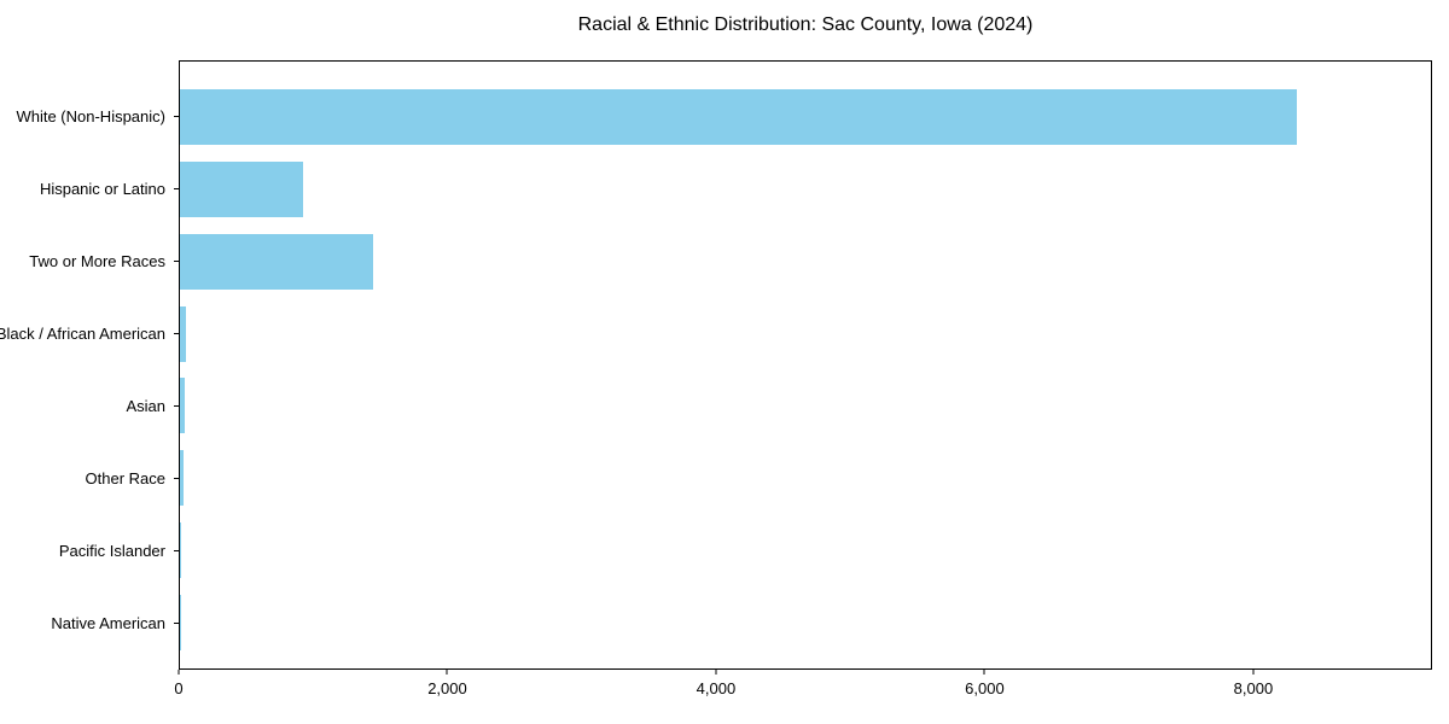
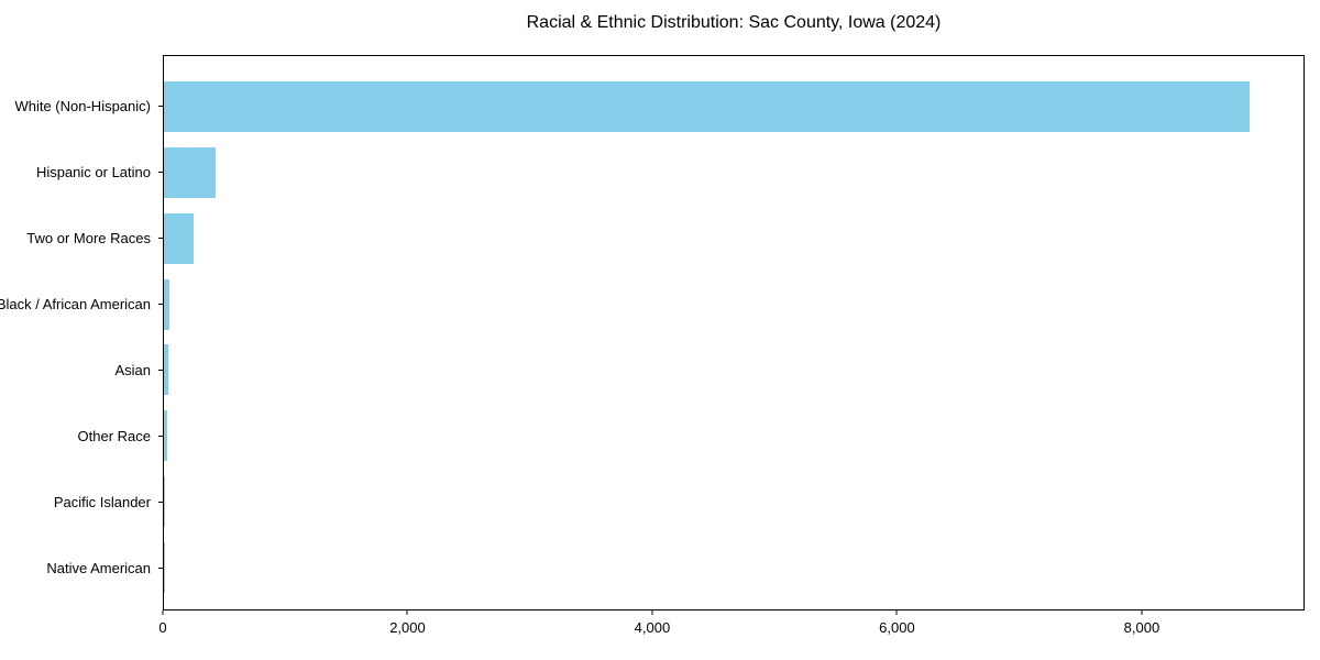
White (Non-Hispanic): 8330 -> 8890
Hispanic or Latino: 920 -> 420
Two or More Races: 1440 -> 240
